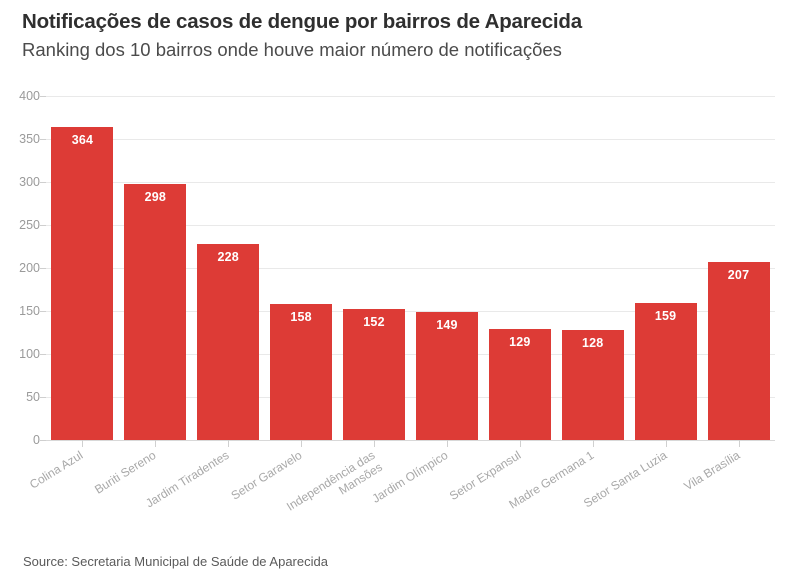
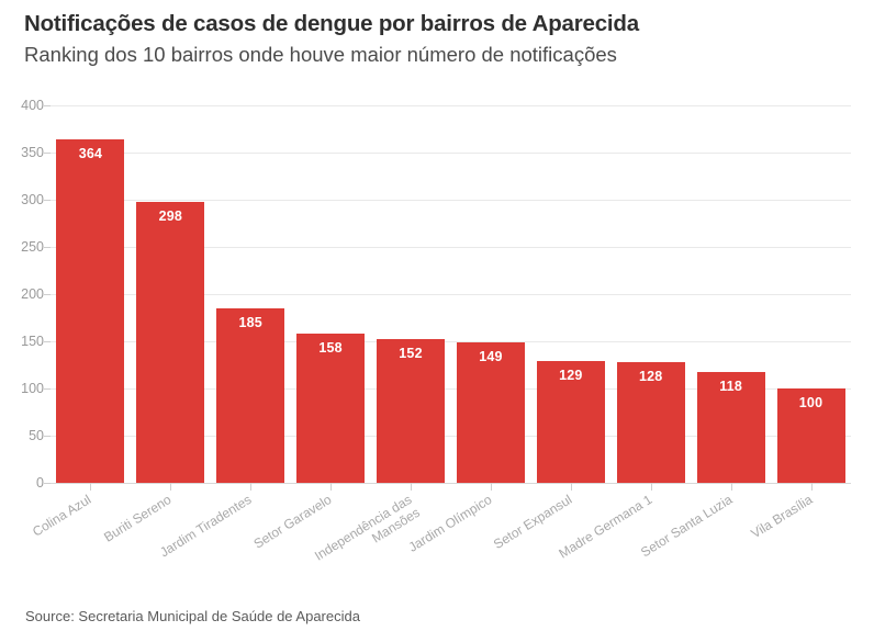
Jardim Tiradentes: 228 -> 185
Setor Santa Luzia: 159 -> 118
Vila Brasília: 207 -> 100
